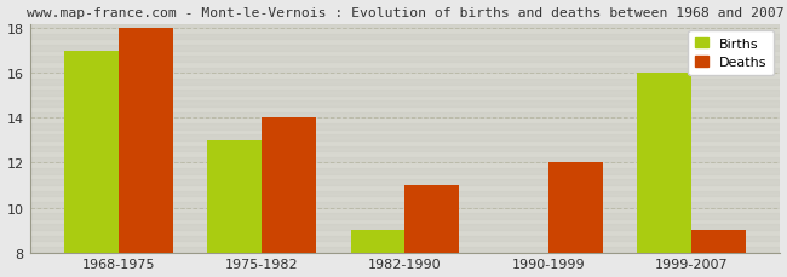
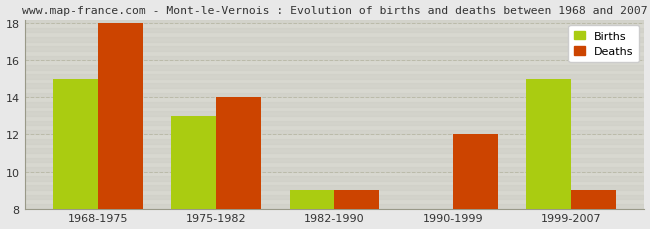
Births/1968-1975: 17 -> 15
Deaths/1982-1990: 11 -> 9
Births/1999-2007: 16 -> 15
